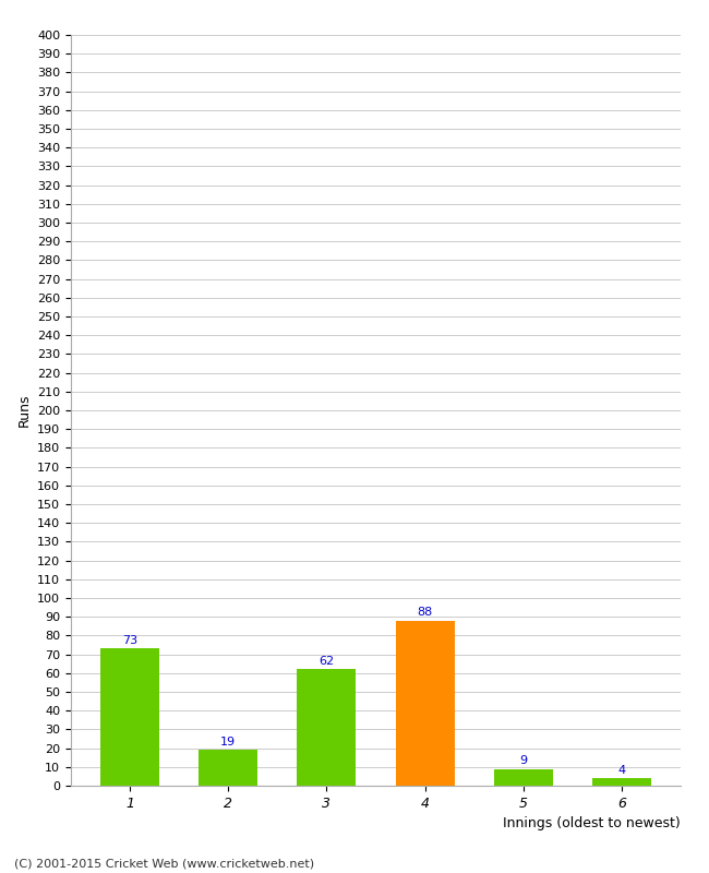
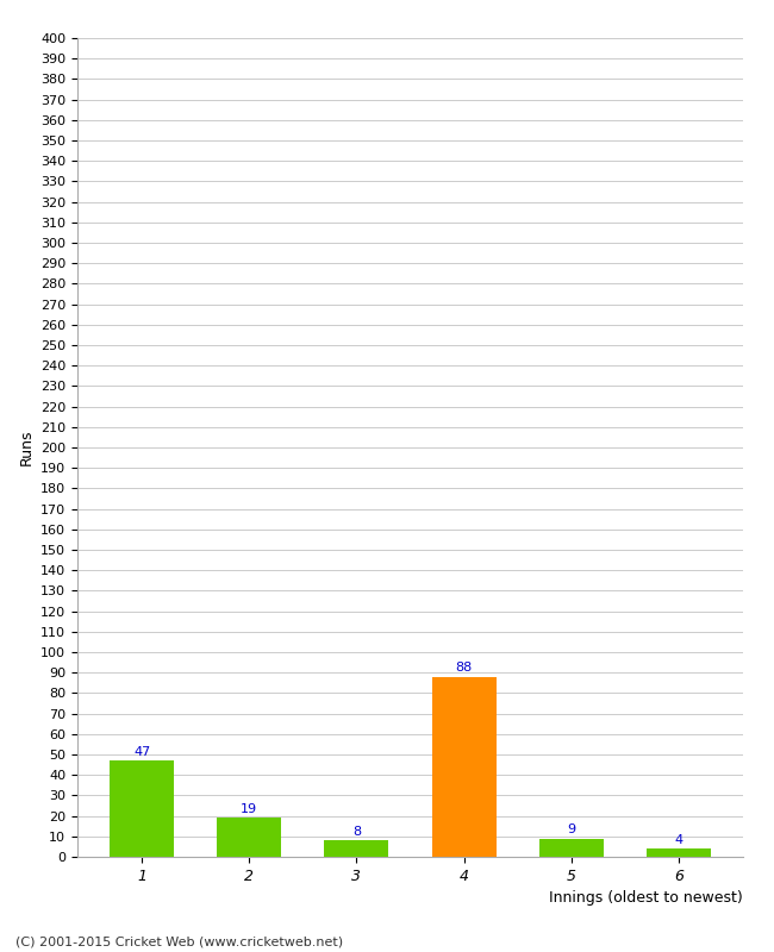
1: 73 -> 47
3: 62 -> 8
